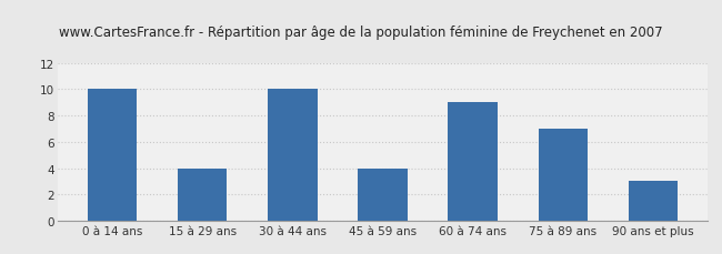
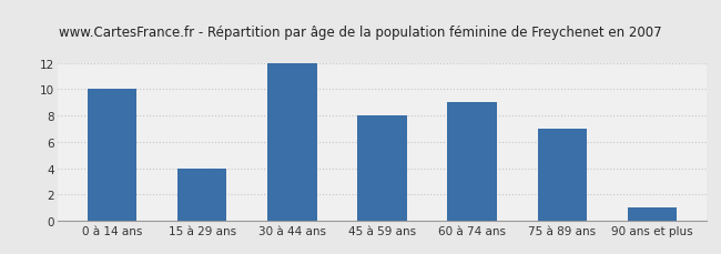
30 à 44 ans: 10 -> 12
45 à 59 ans: 4 -> 8
90 ans et plus: 3 -> 1
